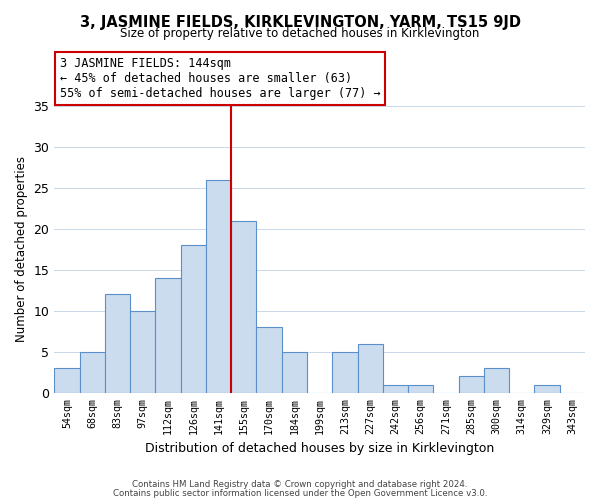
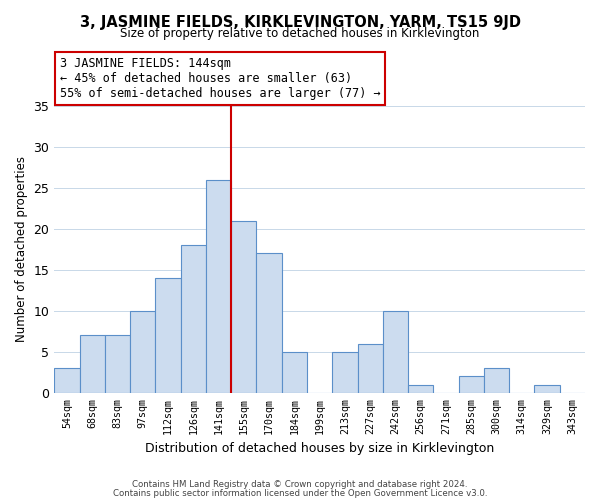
68sqm: 5 -> 7
83sqm: 12 -> 7
170sqm: 8 -> 17
242sqm: 1 -> 10
